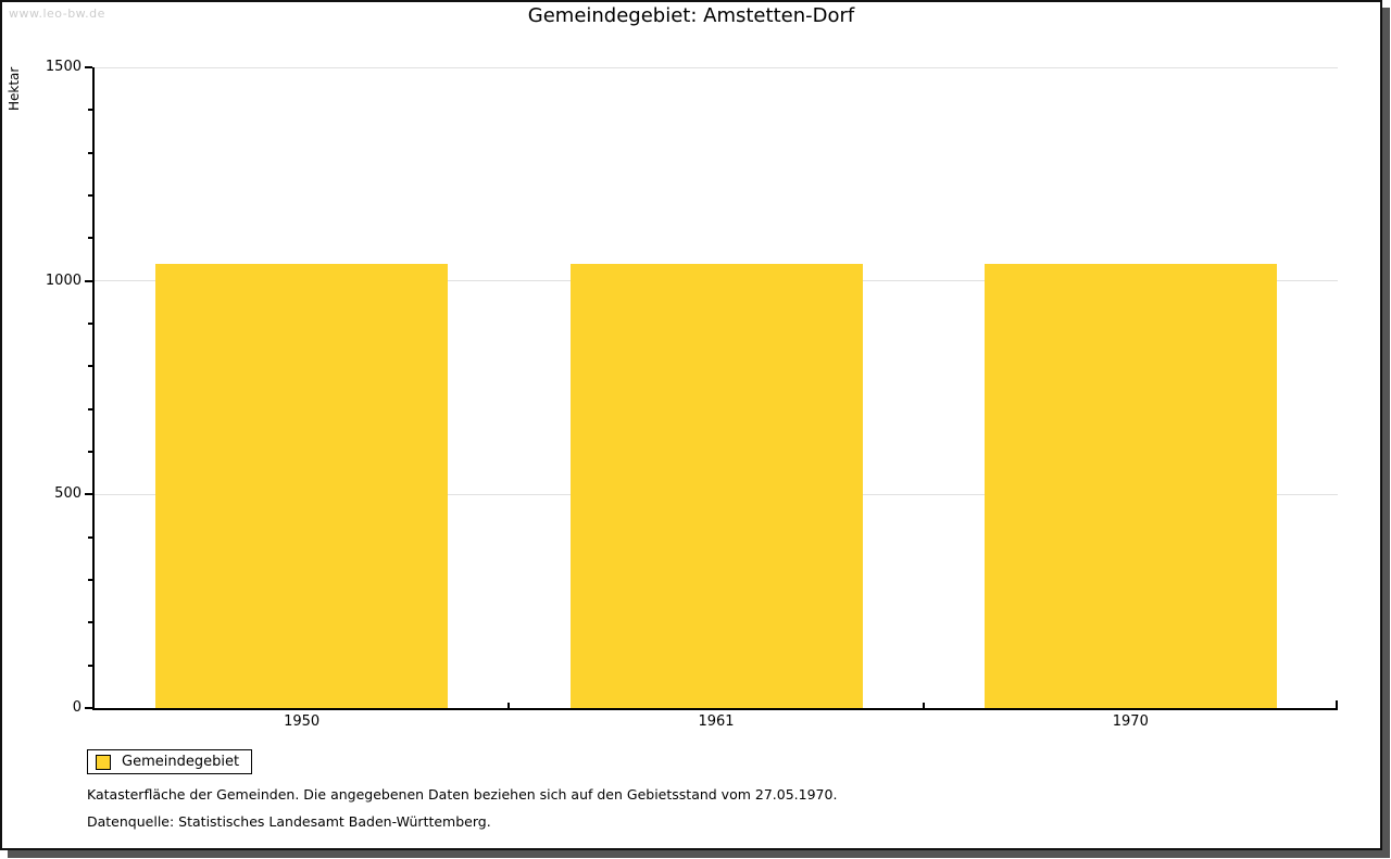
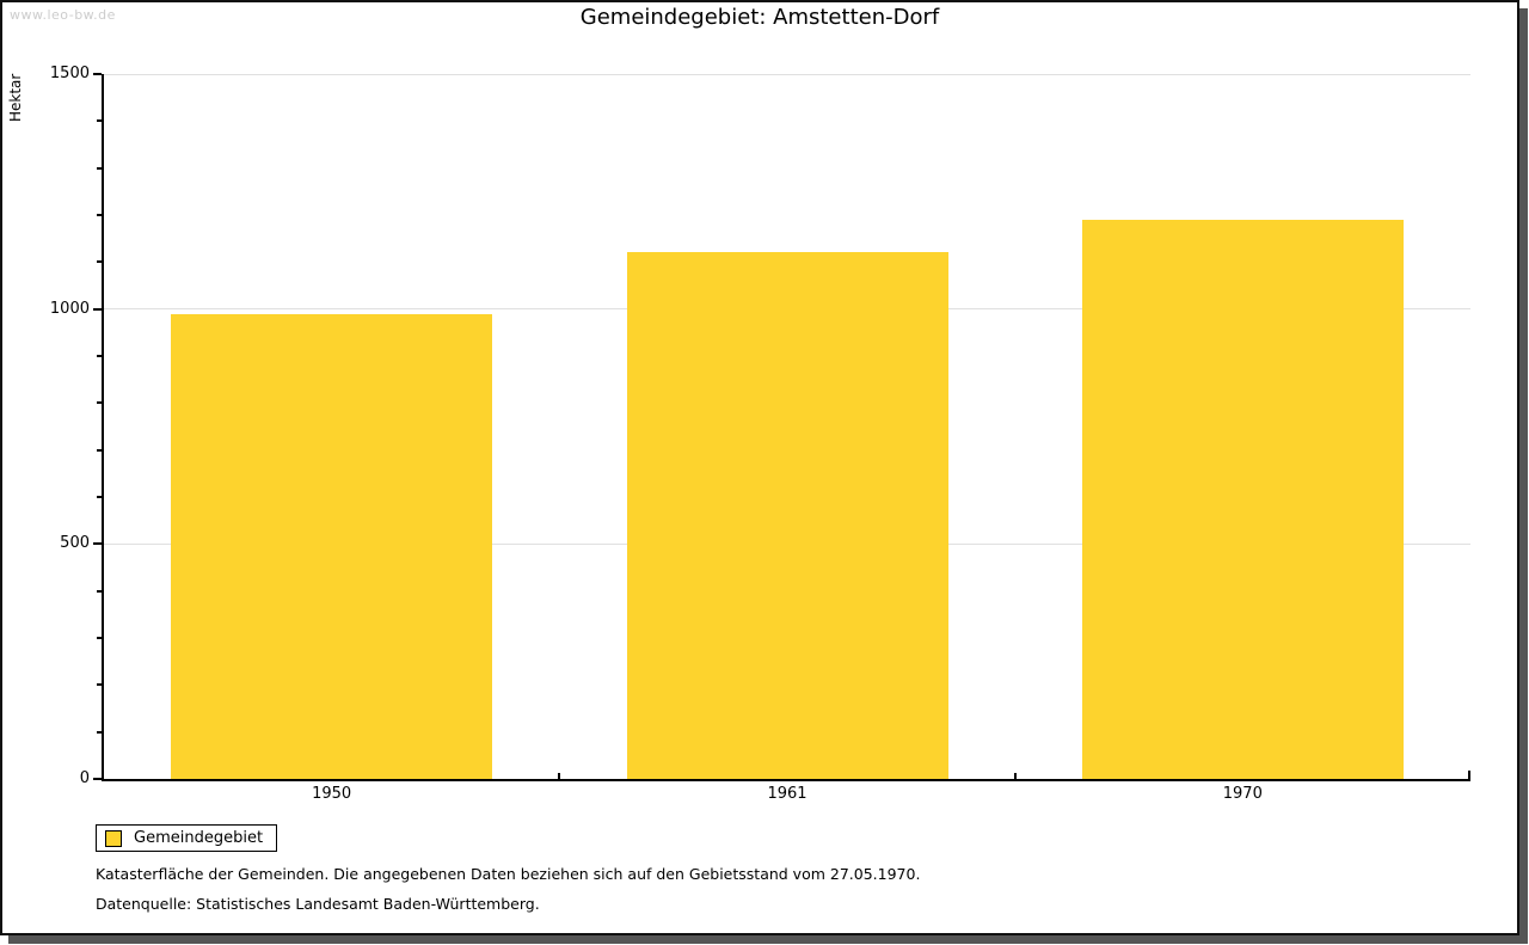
1950: 1040 -> 990
1961: 1040 -> 1120
1970: 1040 -> 1190
